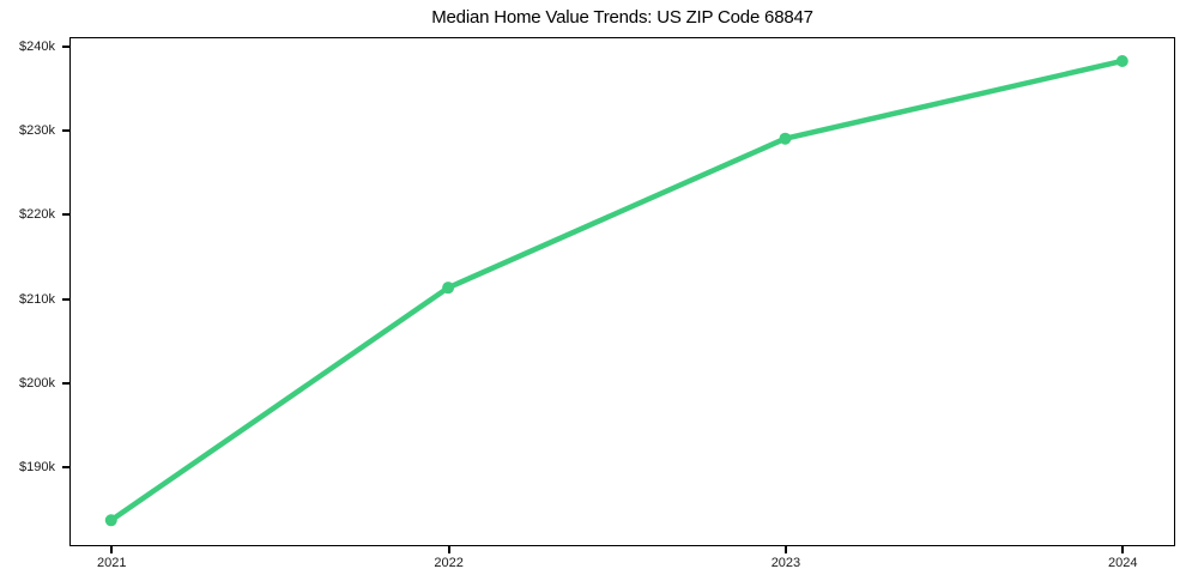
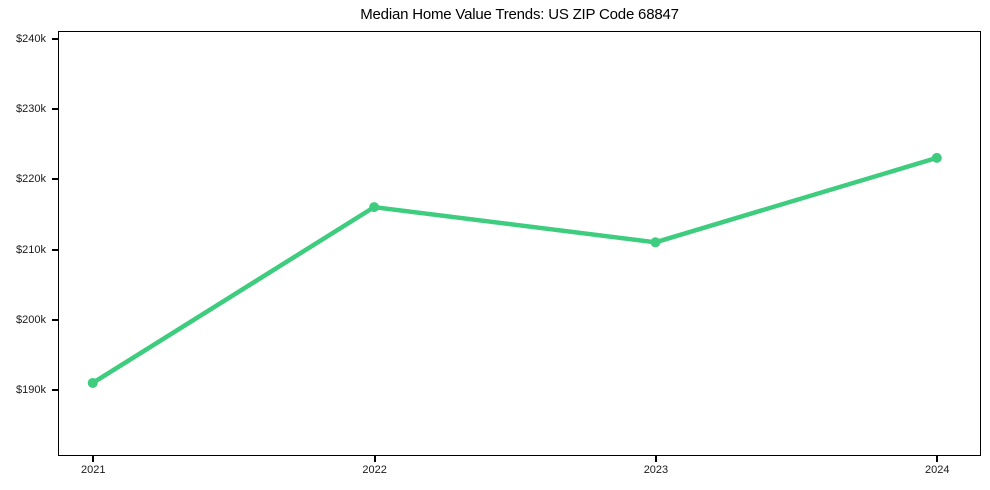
2021: $184k -> $191k
2022: $211k -> $216k
2023: $229k -> $211k
2024: $238k -> $223k
